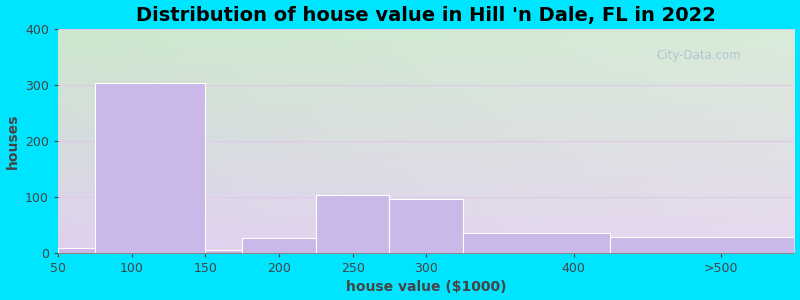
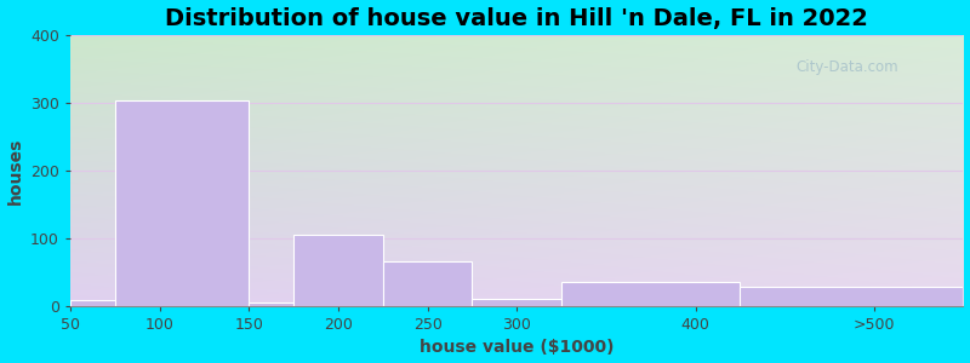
200: 26 -> 105
250: 104 -> 65
300: 96 -> 10
